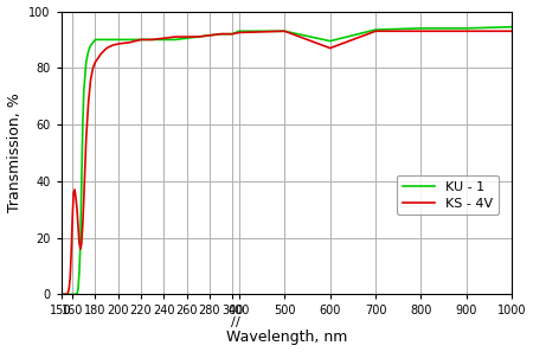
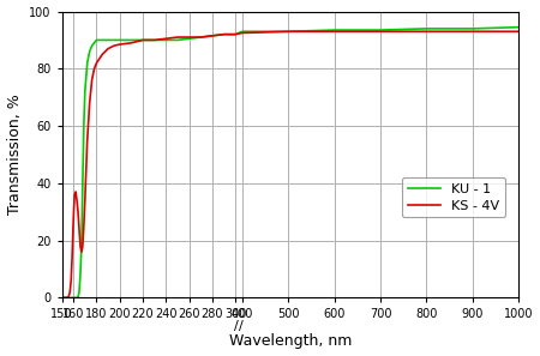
KU - 1/600: 89.5 -> 93.5
KS - 4V/600: 87.0 -> 93.0
